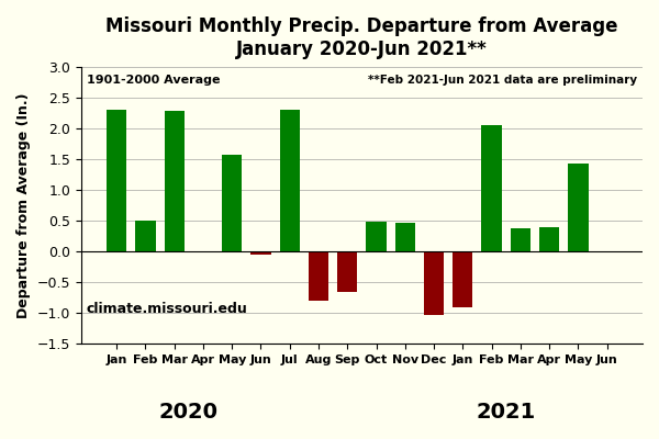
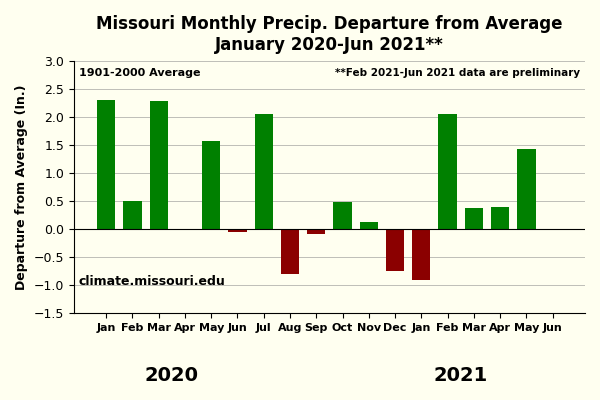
Jul: 2.30 -> 2.06
Sep: -0.66 -> -0.08
Nov: 0.46 -> 0.12
Dec: -1.04 -> -0.75
